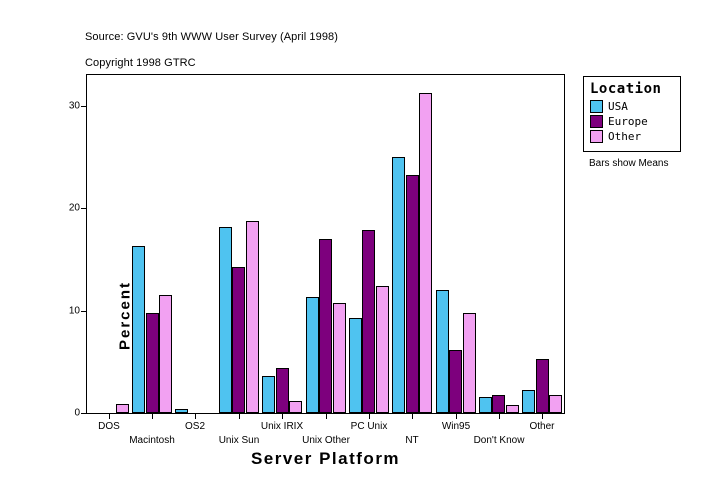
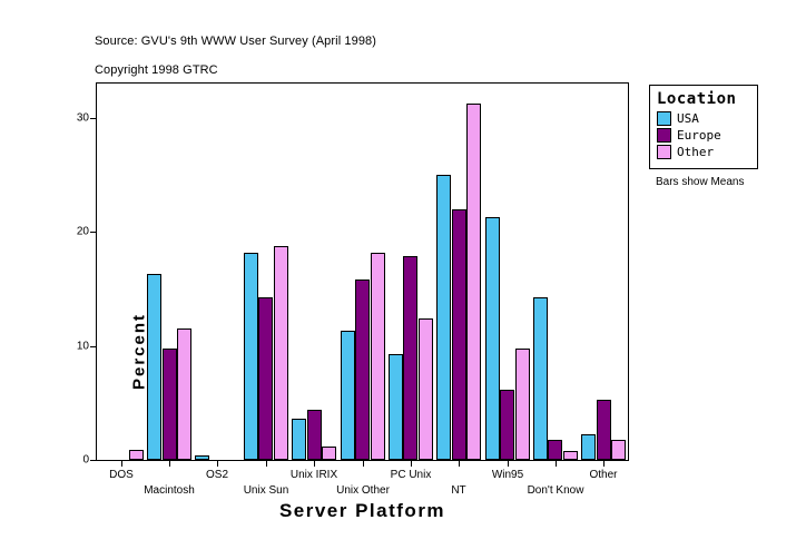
Europe/Unix Other: 17.0 -> 15.8
Other/Unix Other: 10.7 -> 18.2
Europe/NT: 23.2 -> 22.0
USA/Win95: 12.0 -> 21.3
USA/Don't Know: 1.6 -> 14.3
